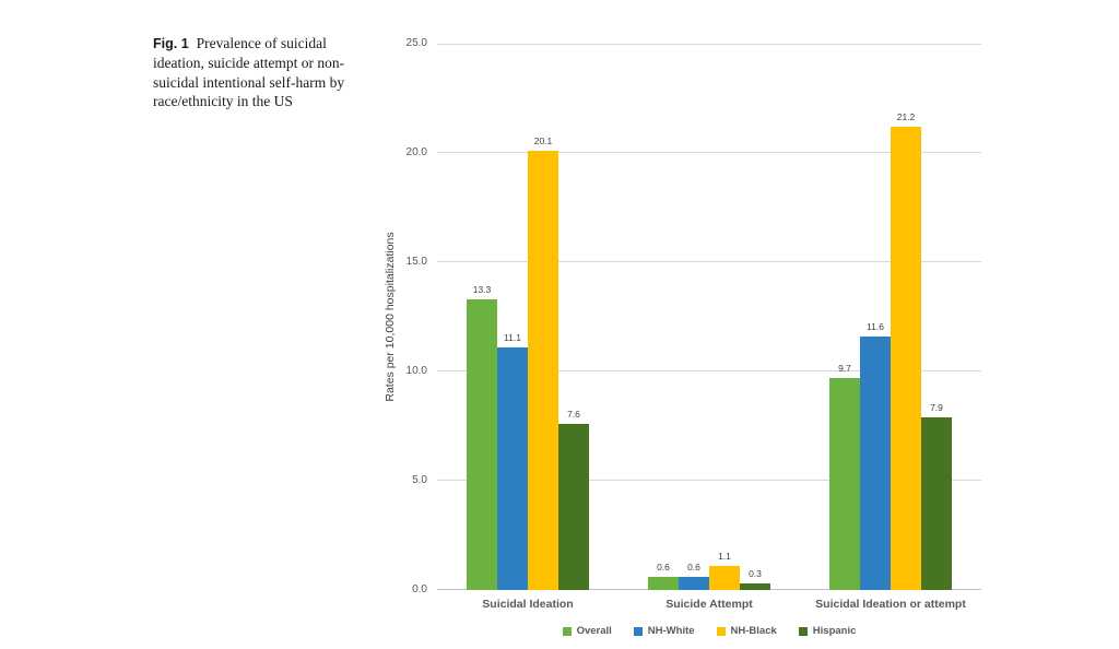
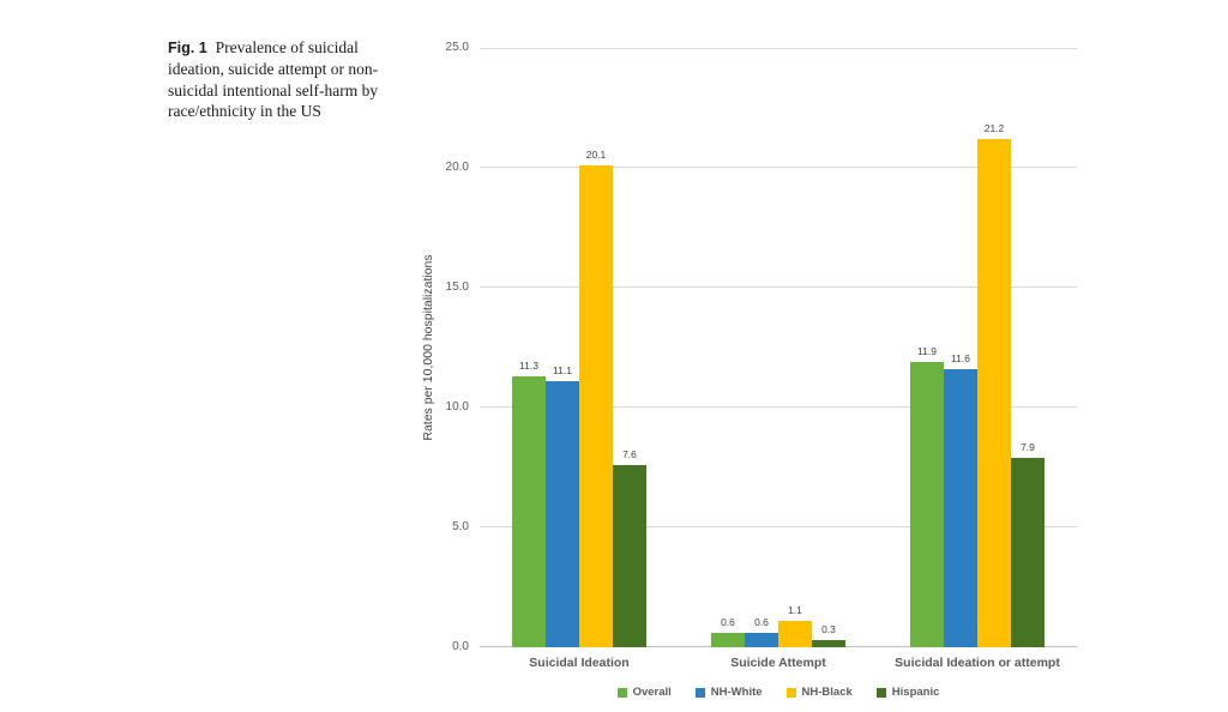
Overall/Suicidal Ideation: 13.3 -> 11.3
Overall/Suicidal Ideation or attempt: 9.7 -> 11.9
